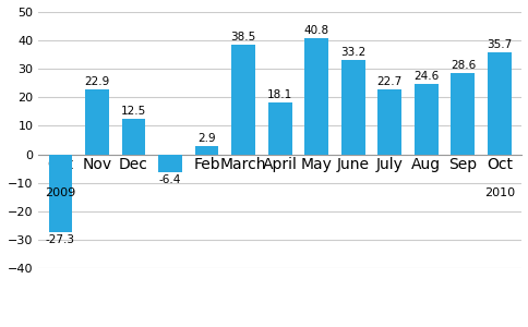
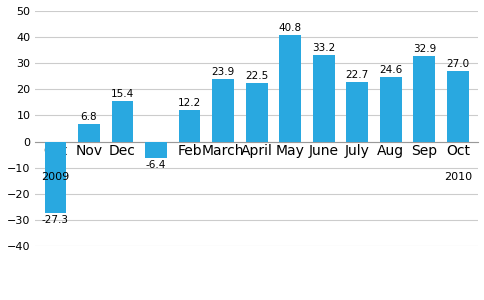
Nov: 22.9 -> 6.8
Dec: 12.5 -> 15.4
Feb: 2.9 -> 12.2
March: 38.5 -> 23.9
April: 18.1 -> 22.5
Sep: 28.6 -> 32.9
Oct: 35.7 -> 27.0
